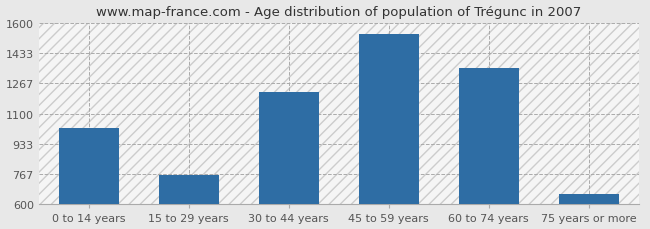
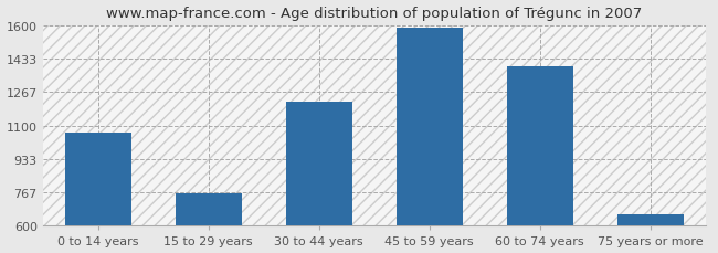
0 to 14 years: 1020 -> 1060
45 to 59 years: 1540 -> 1590
60 to 74 years: 1350 -> 1400
